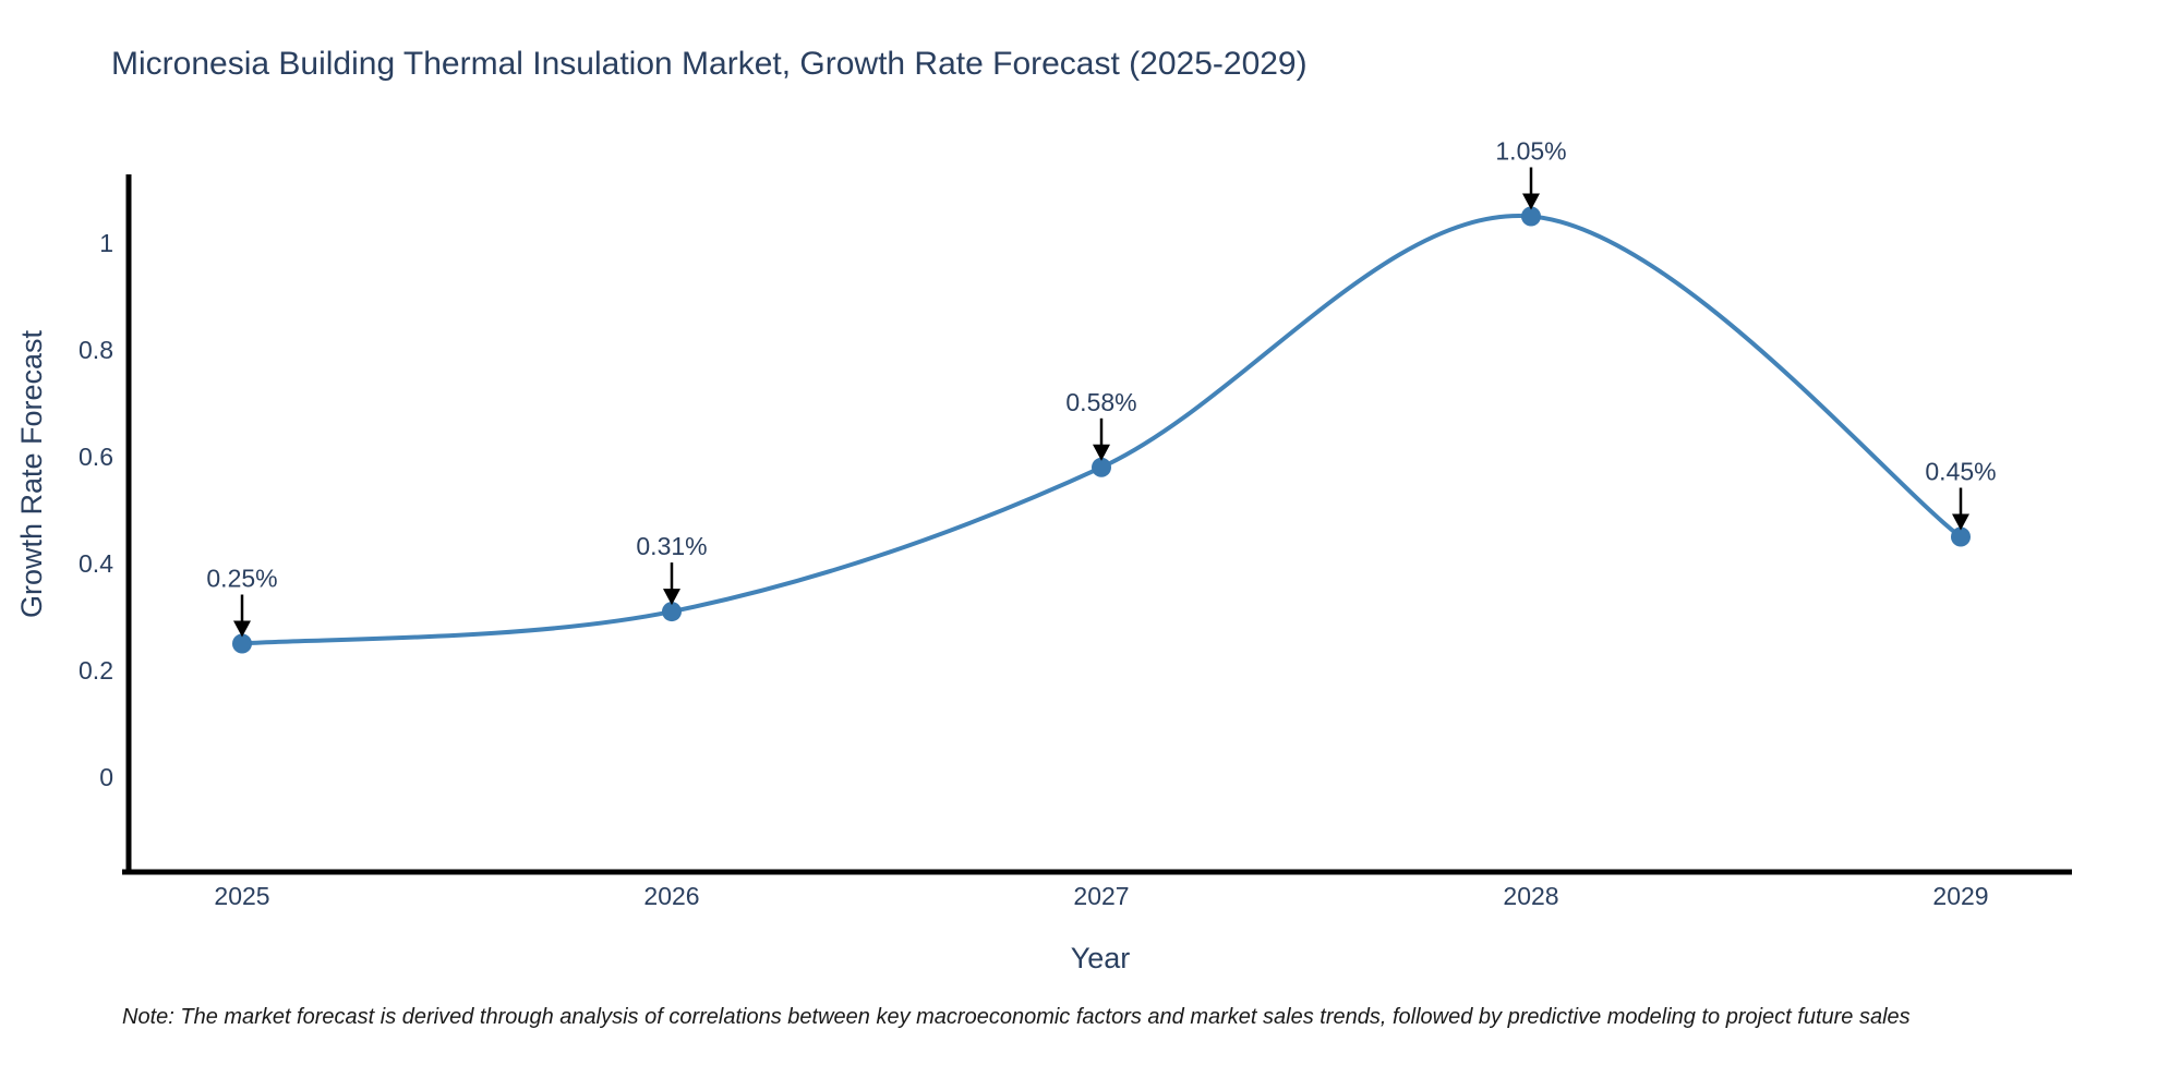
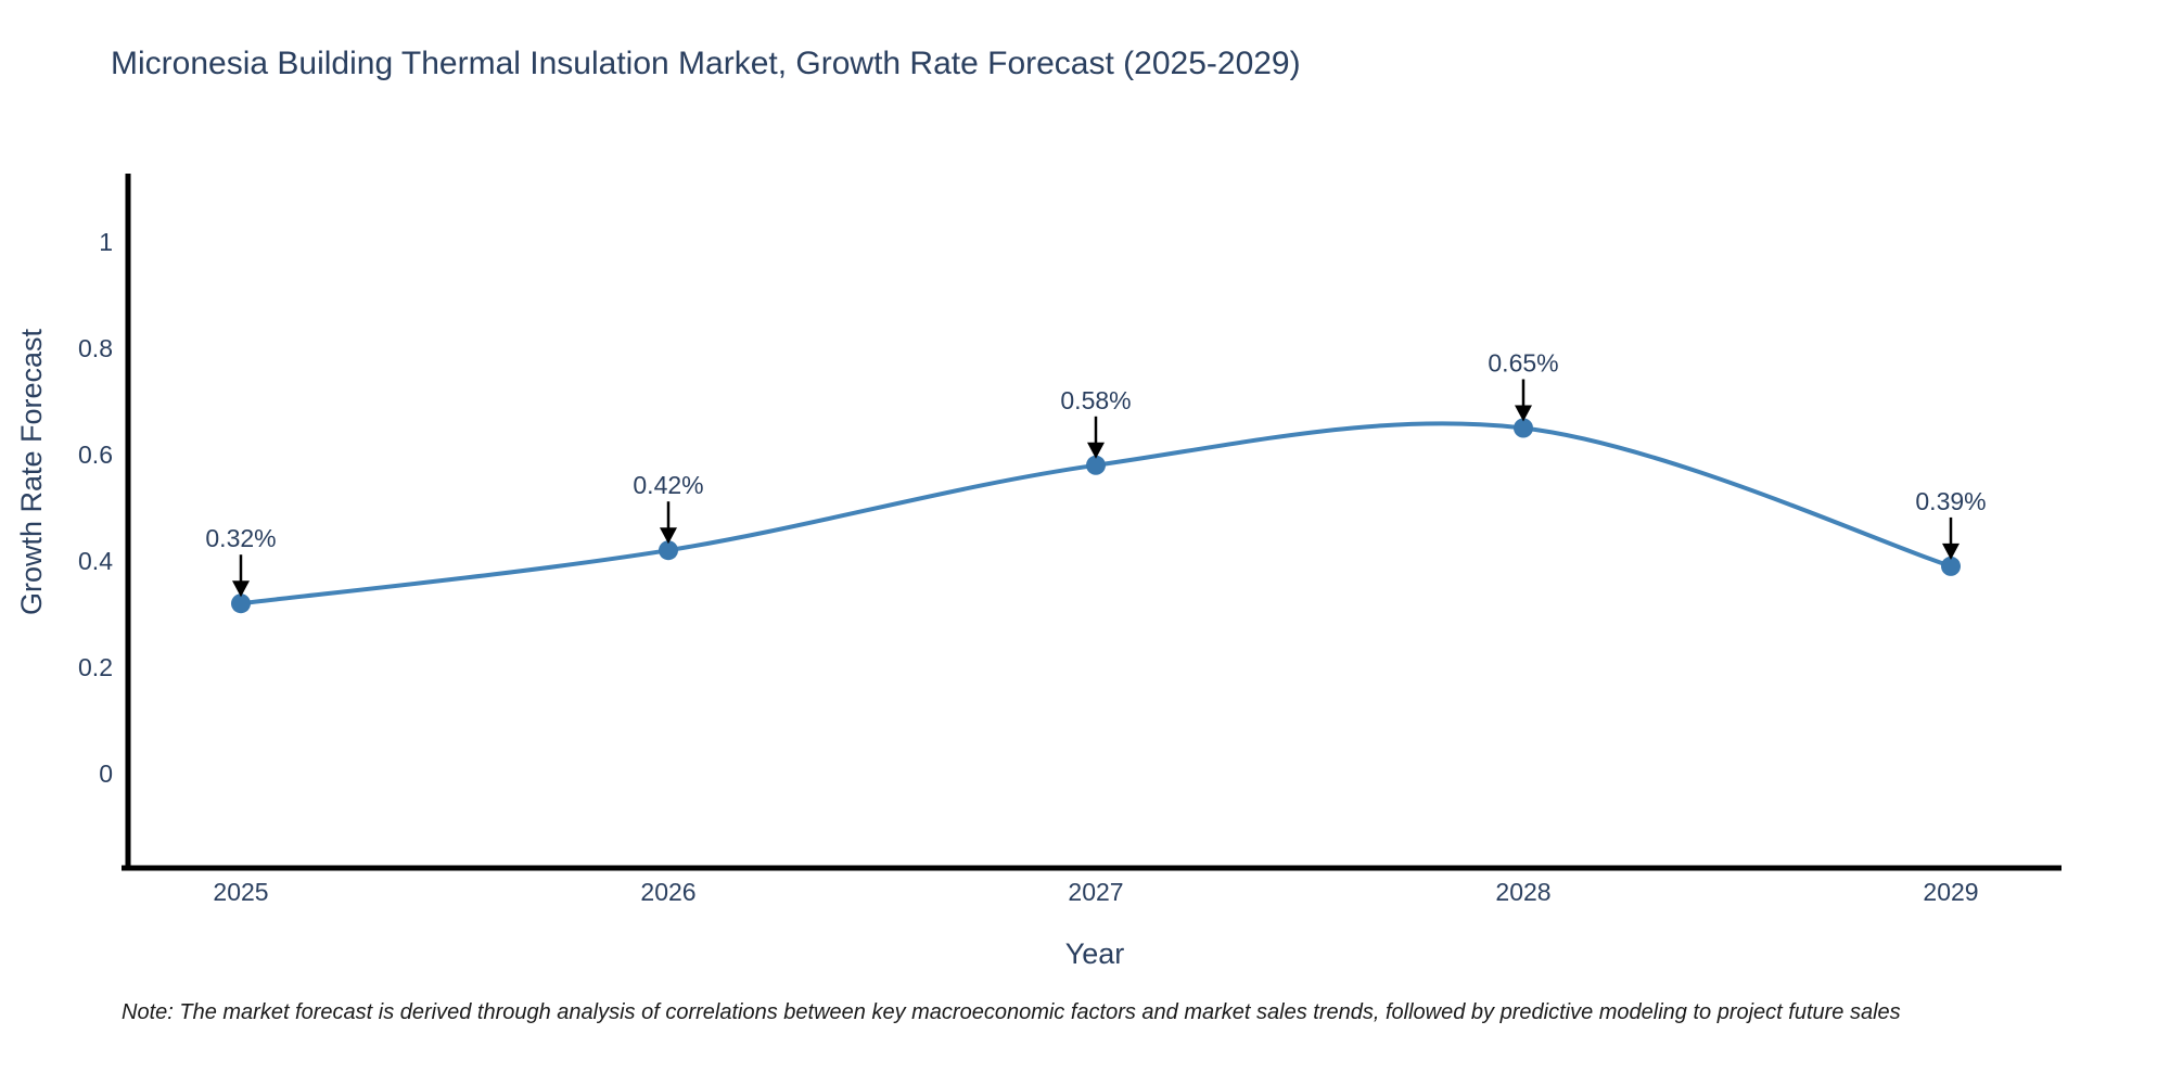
2025: 0.25% -> 0.32%
2026: 0.31% -> 0.42%
2028: 1.05% -> 0.65%
2029: 0.45% -> 0.39%
